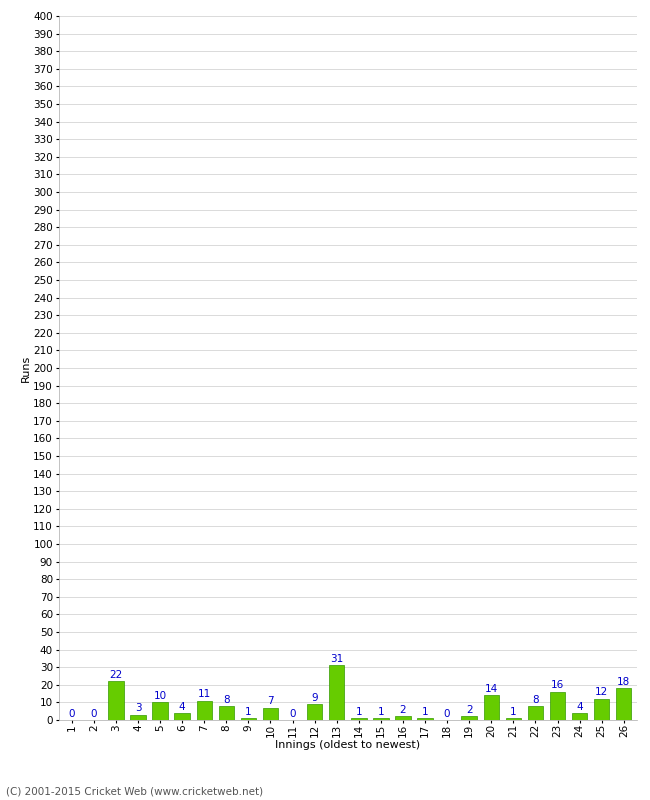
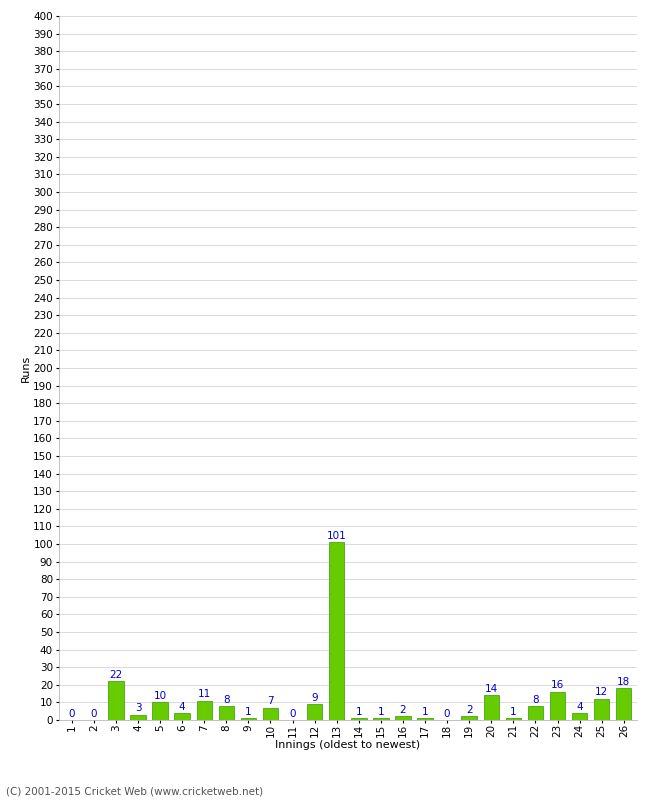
13: 31 -> 101
